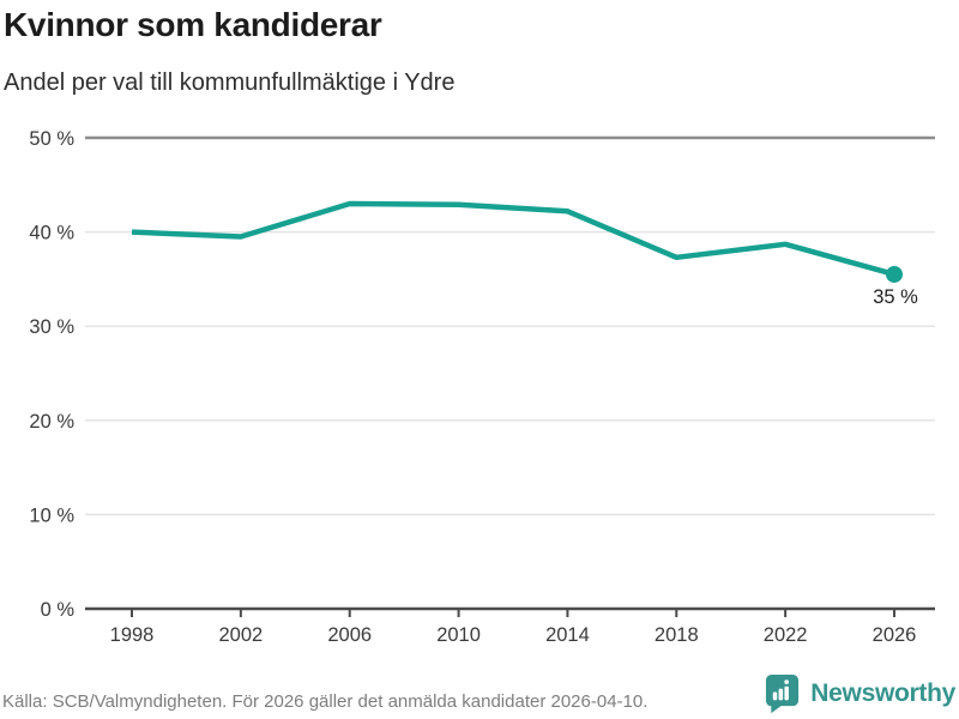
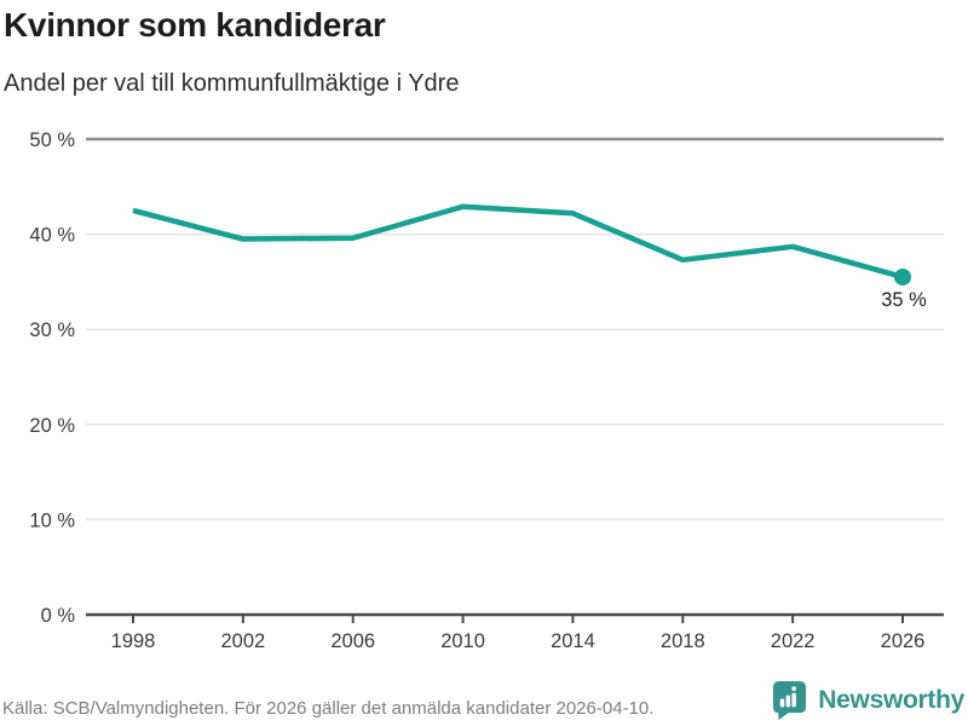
1998: 40% -> 42%
2006: 43% -> 40%
